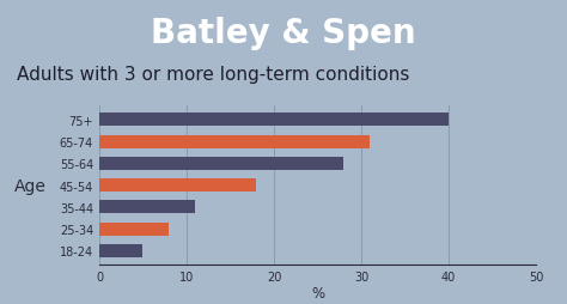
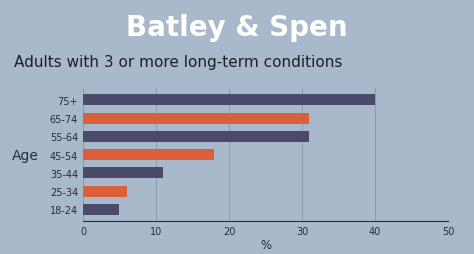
55-64: 28 -> 31
25-34: 8 -> 6
